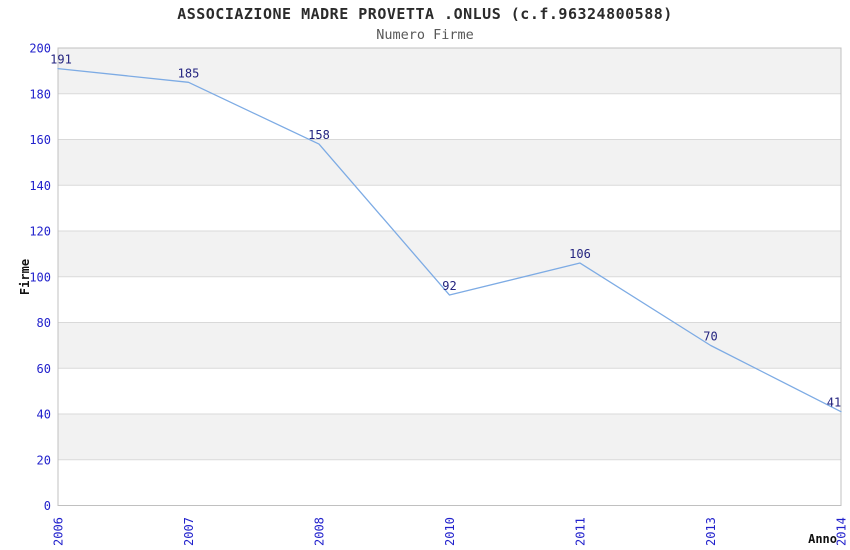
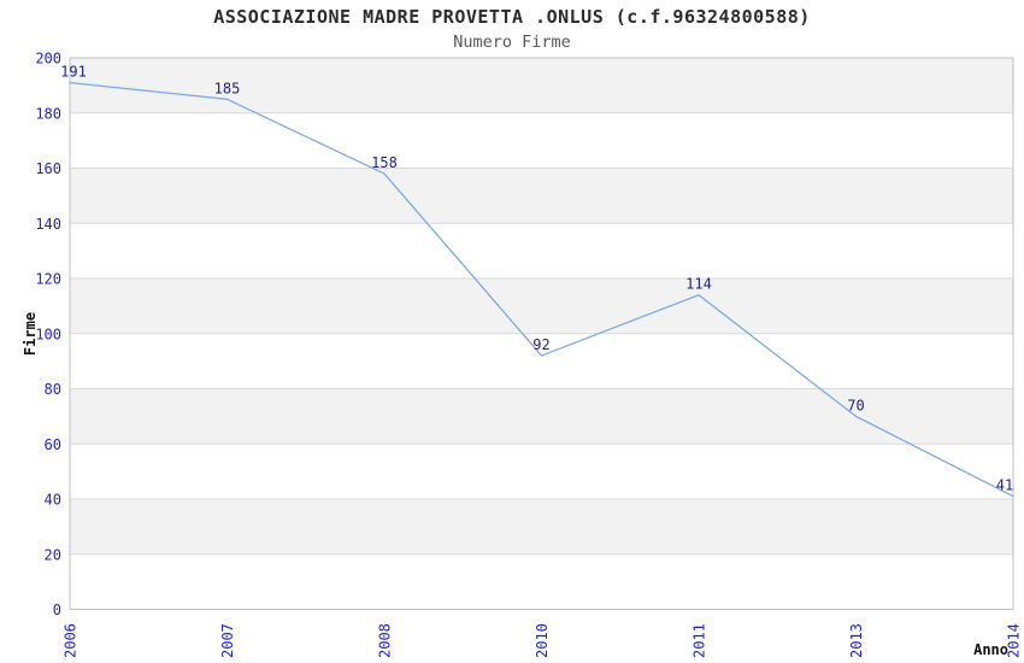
2011: 106 -> 114
